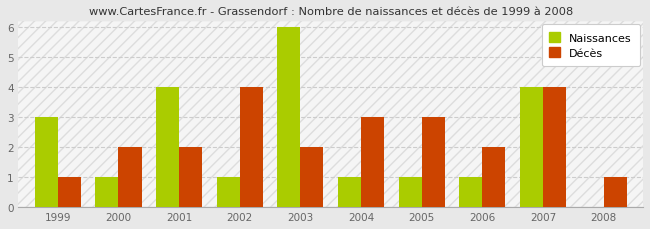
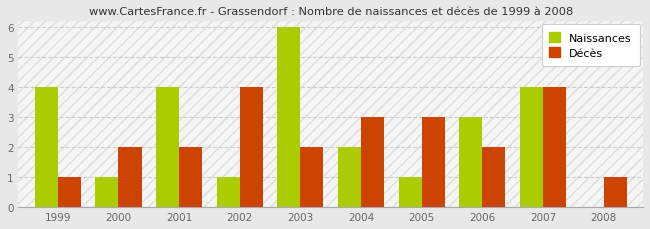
Naissances/1999: 3 -> 4
Naissances/2004: 1 -> 2
Naissances/2006: 1 -> 3
